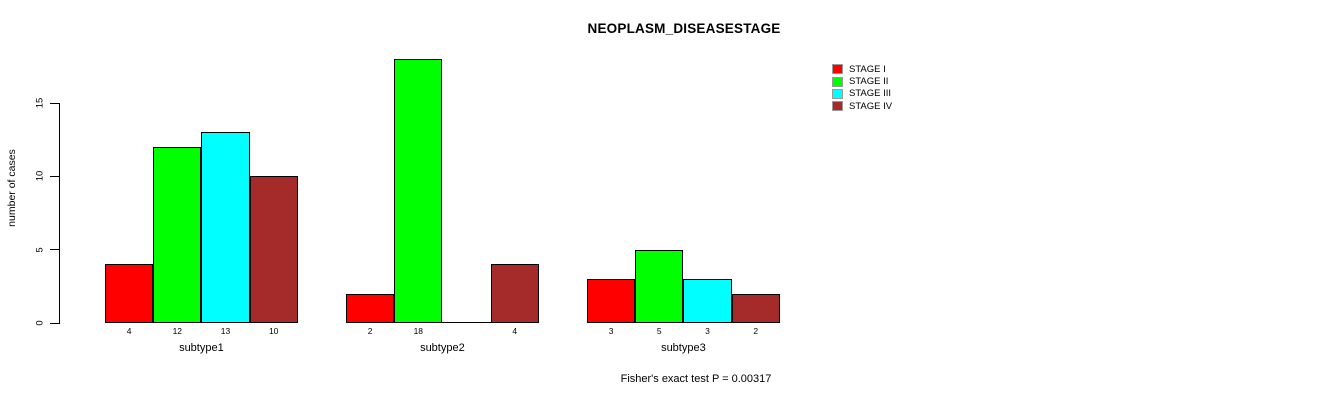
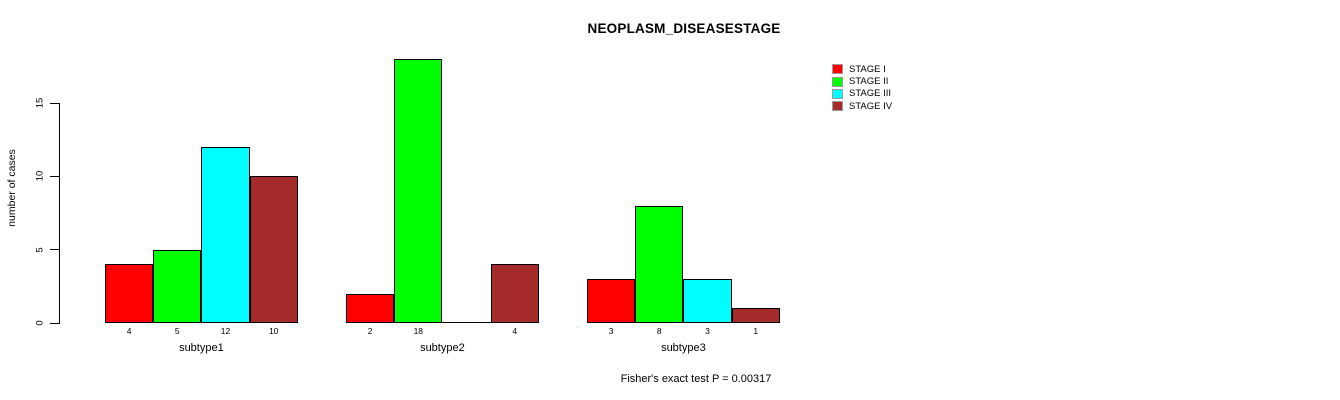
STAGE II/subtype1: 12 -> 5
STAGE III/subtype1: 13 -> 12
STAGE II/subtype3: 5 -> 8
STAGE IV/subtype3: 2 -> 1
